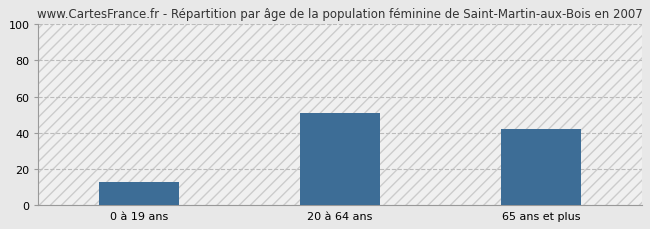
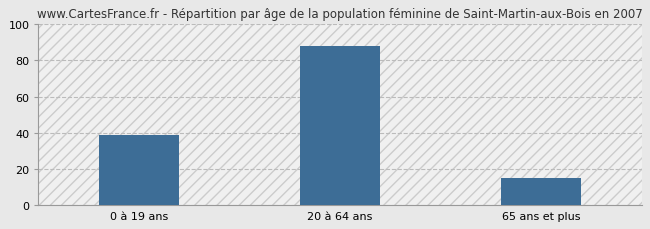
0 à 19 ans: 13 -> 39
20 à 64 ans: 51 -> 88
65 ans et plus: 42 -> 15
